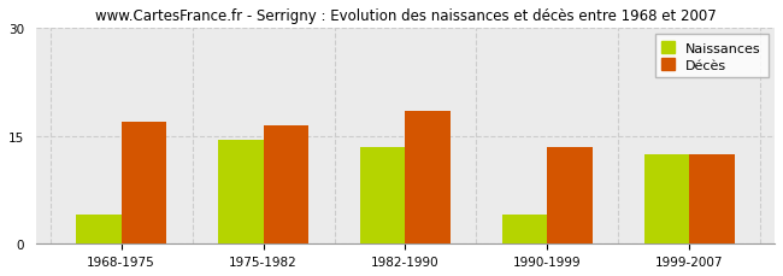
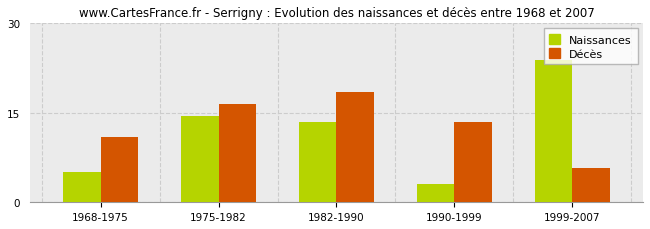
Naissances/1968-1975: 4.0 -> 5.0
Décès/1968-1975: 17.0 -> 11.0
Naissances/1990-1999: 4.0 -> 3.0
Naissances/1999-2007: 12.5 -> 23.8
Décès/1999-2007: 12.5 -> 5.8
